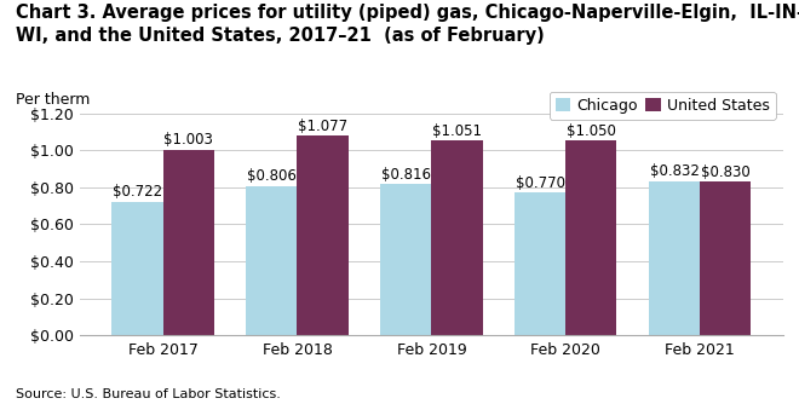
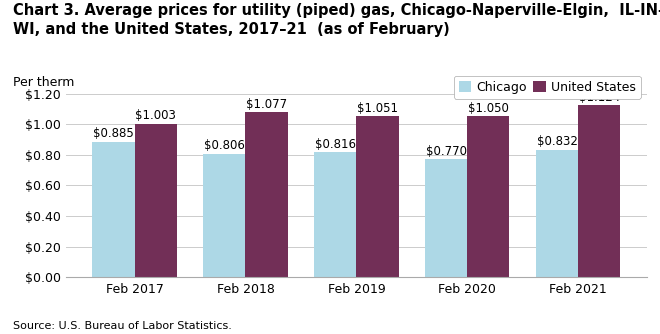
Chicago/Feb 2017: $0.722 -> $0.885
United States/Feb 2021: $0.83 -> $1.12
